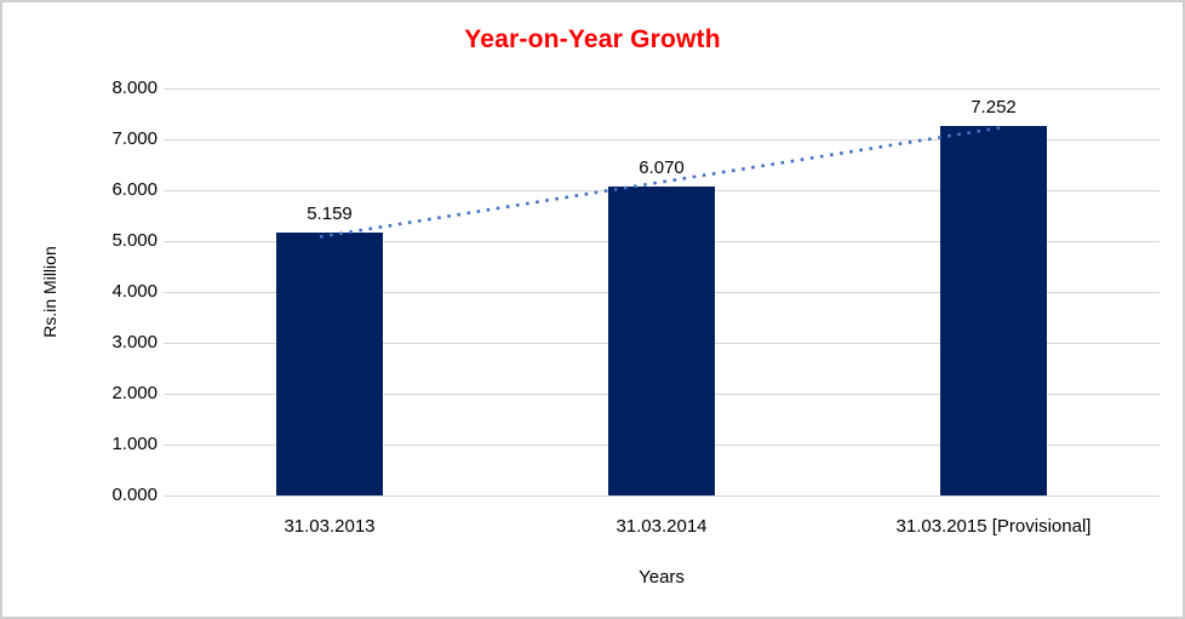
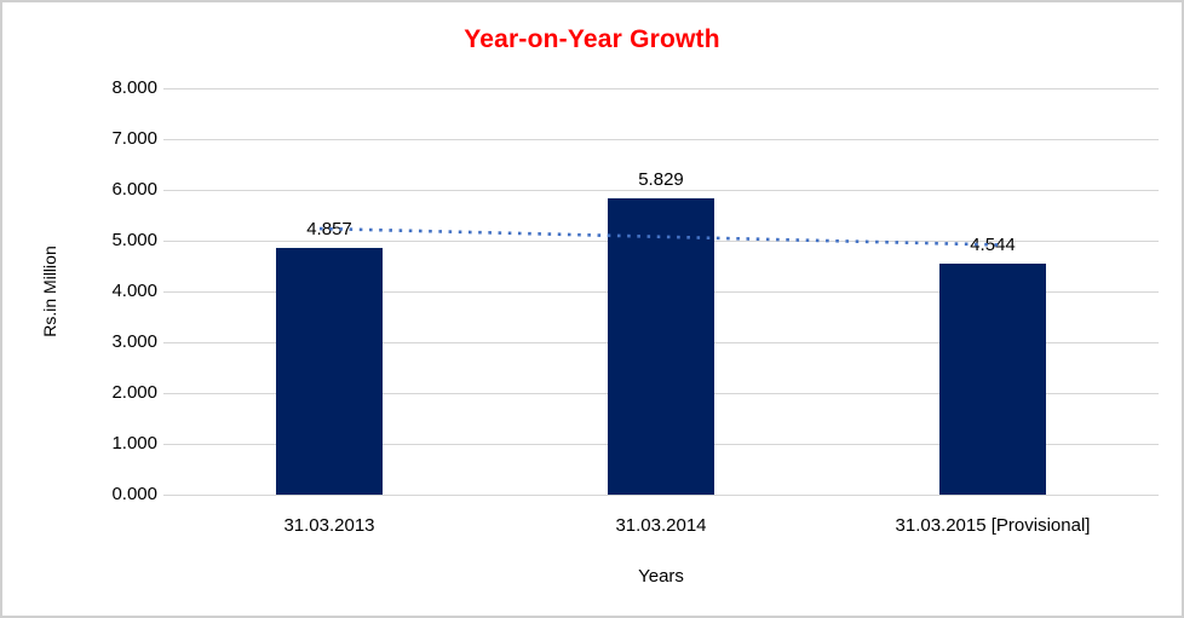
31.03.2013: 5.159 -> 4.857
31.03.2014: 6.070 -> 5.829
31.03.2015 [Provisional]: 7.252 -> 4.544
